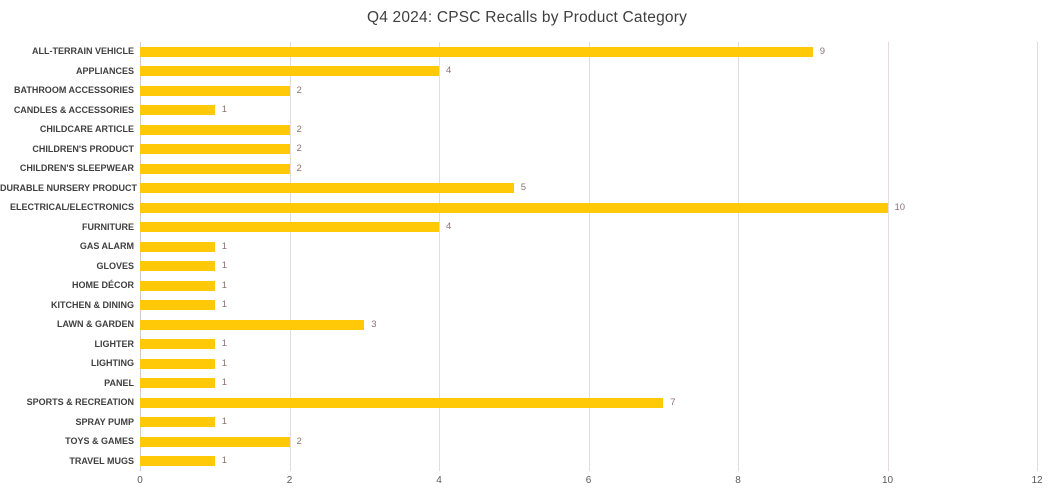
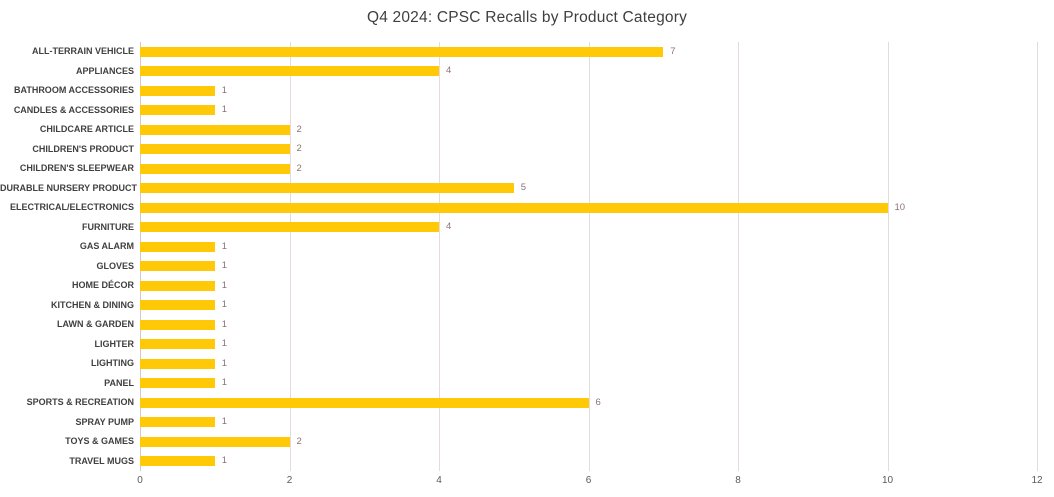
ALL-TERRAIN VEHICLE: 9 -> 7
BATHROOM ACCESSORIES: 2 -> 1
LAWN & GARDEN: 3 -> 1
SPORTS & RECREATION: 7 -> 6
